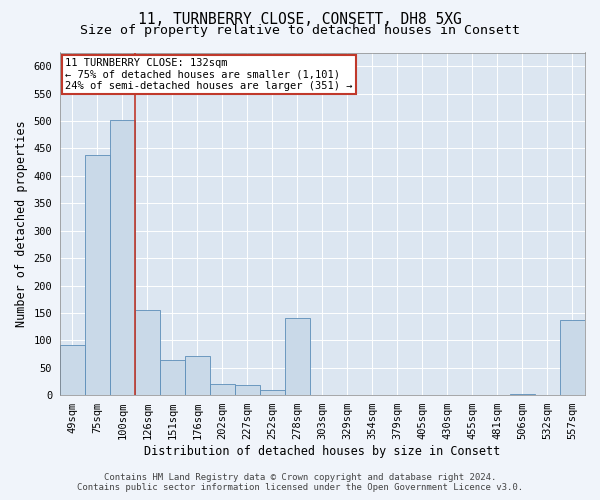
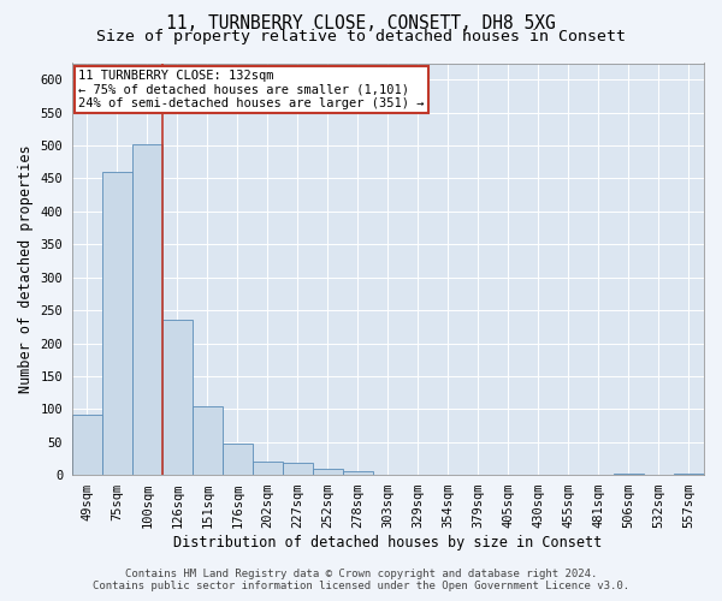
75sqm: 438 -> 460
126sqm: 156 -> 236
151sqm: 64 -> 104
176sqm: 72 -> 47
278sqm: 140 -> 6
557sqm: 138 -> 2
